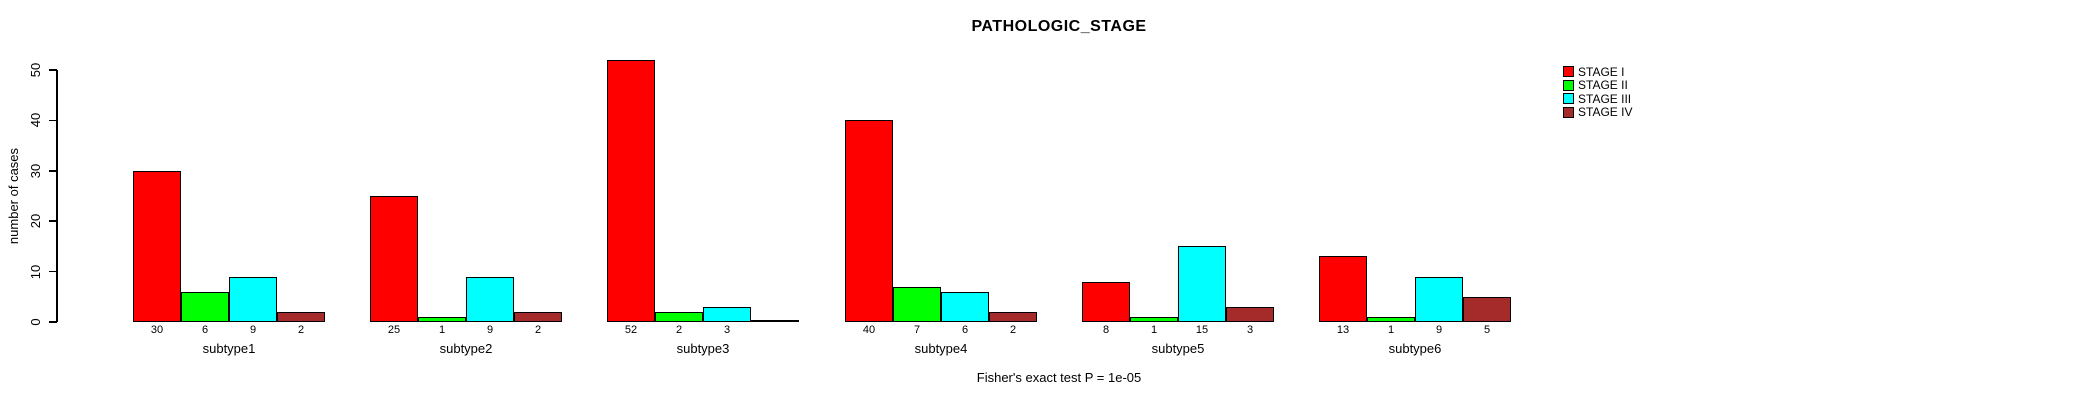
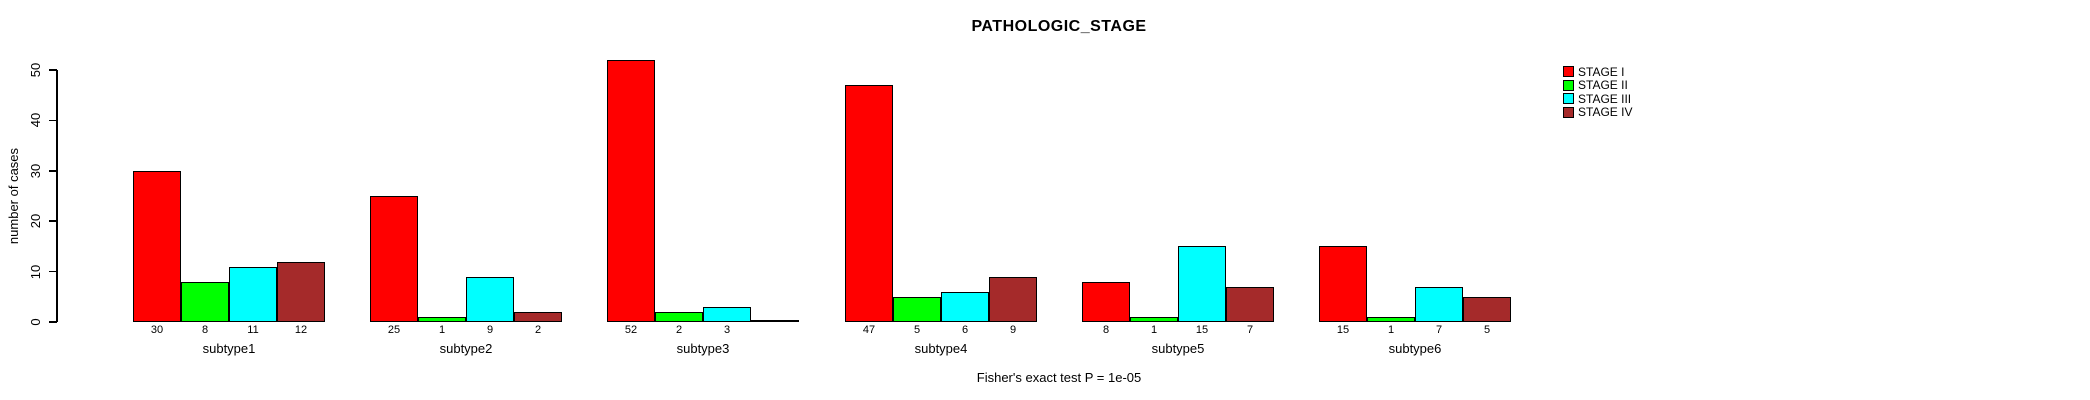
STAGE II/subtype1: 6 -> 8
STAGE III/subtype1: 9 -> 11
STAGE IV/subtype1: 2 -> 12
STAGE I/subtype4: 40 -> 47
STAGE II/subtype4: 7 -> 5
STAGE IV/subtype4: 2 -> 9
STAGE IV/subtype5: 3 -> 7
STAGE I/subtype6: 13 -> 15
STAGE III/subtype6: 9 -> 7
